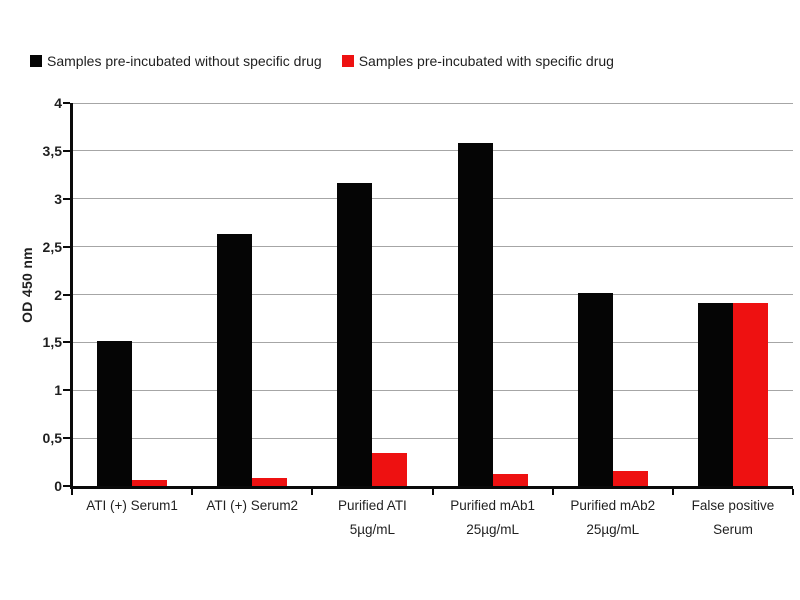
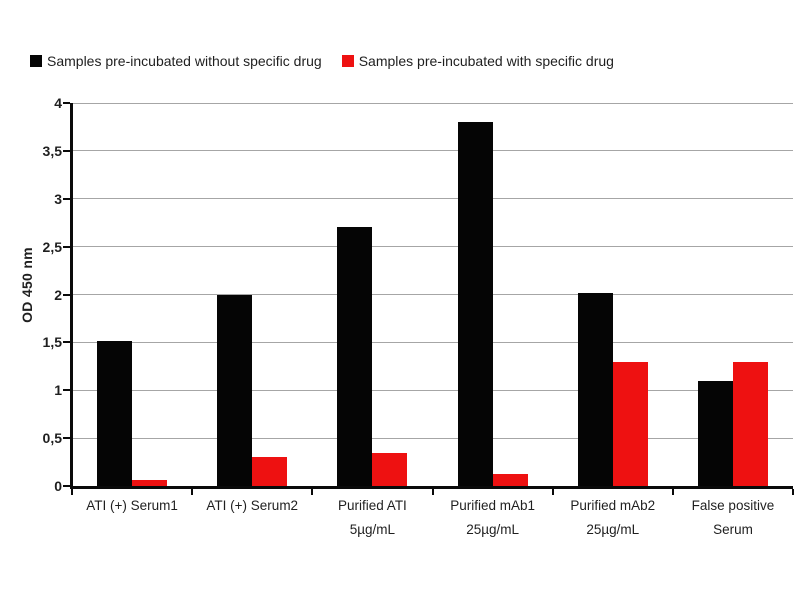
Samples pre-incubated without specific drug/ATI (+) Serum2: 2.6 -> 2.0
Samples pre-incubated with specific drug/ATI (+) Serum2: 0.1 -> 0.3
Samples pre-incubated without specific drug/Purified ATI 5µg/mL: 3.2 -> 2.7
Samples pre-incubated without specific drug/Purified mAb1 25µg/mL: 3.6 -> 3.8
Samples pre-incubated with specific drug/Purified mAb2 25µg/mL: 0.2 -> 1.3
Samples pre-incubated without specific drug/False positive Serum: 1.9 -> 1.1
Samples pre-incubated with specific drug/False positive Serum: 1.9 -> 1.3
